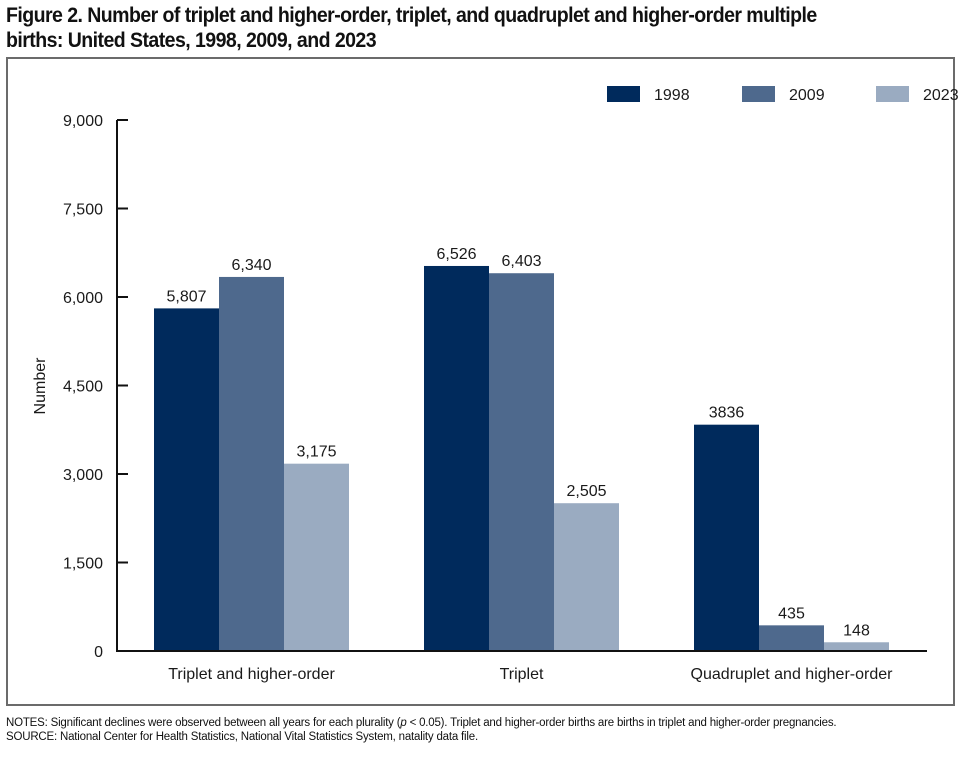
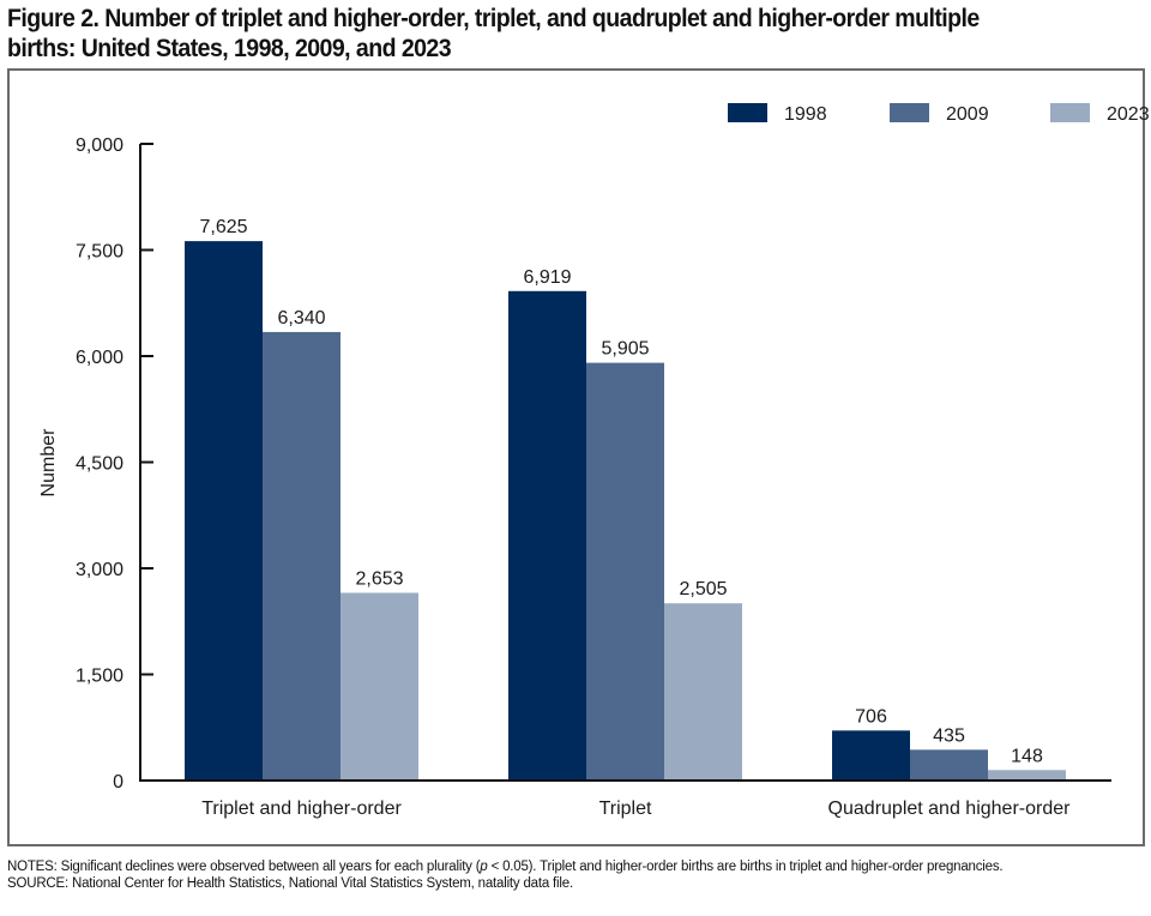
1998/Triplet and higher-order: 5,807 -> 7,625
2023/Triplet and higher-order: 3,175 -> 2,653
1998/Triplet: 6,526 -> 6,919
2009/Triplet: 6,403 -> 5,905
1998/Quadruplet and higher-order: 3836 -> 706
